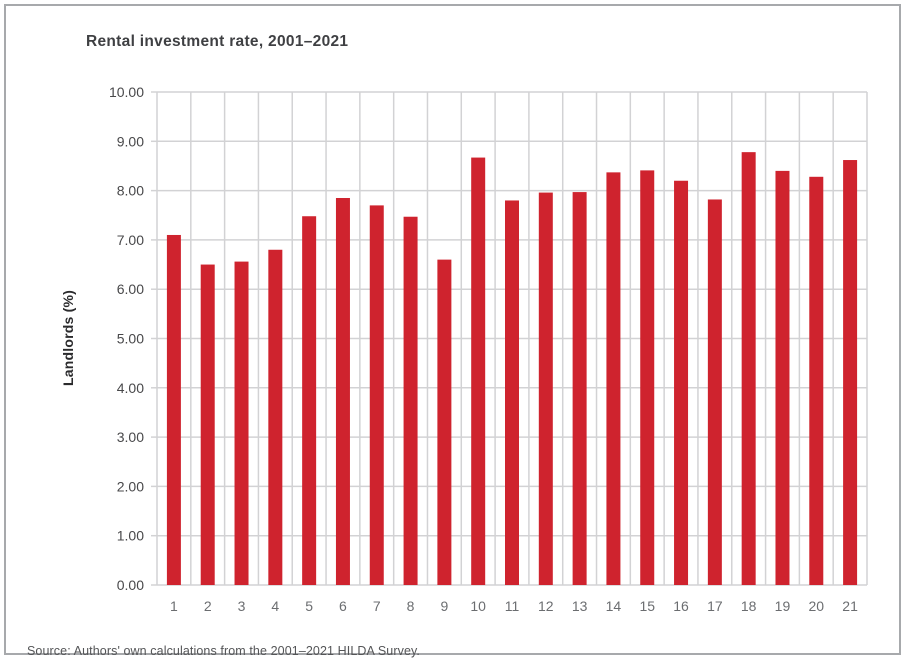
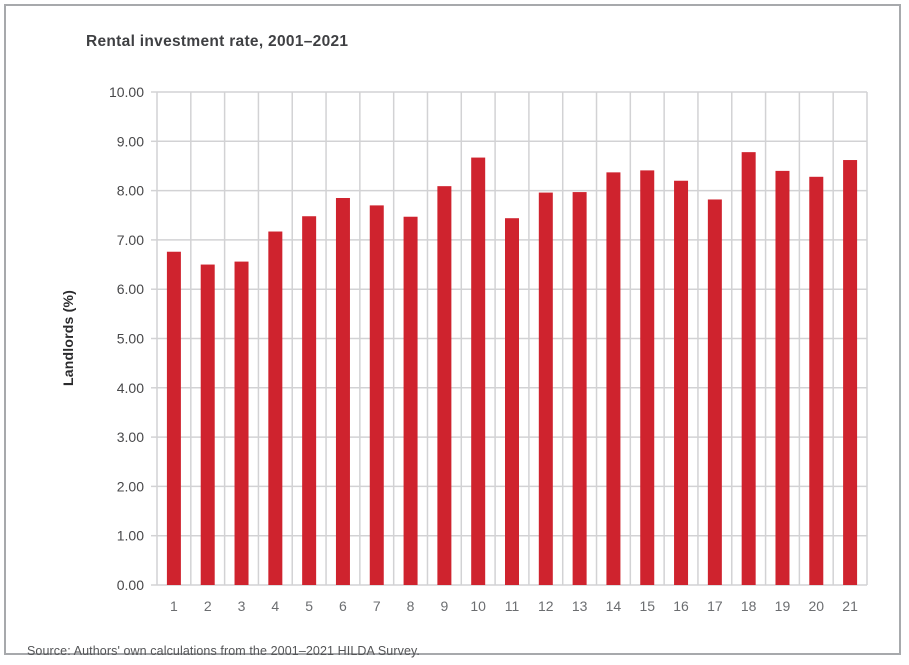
1: 7.1 -> 6.8
4: 6.8 -> 7.2
9: 6.6 -> 8.1
11: 7.8 -> 7.4
